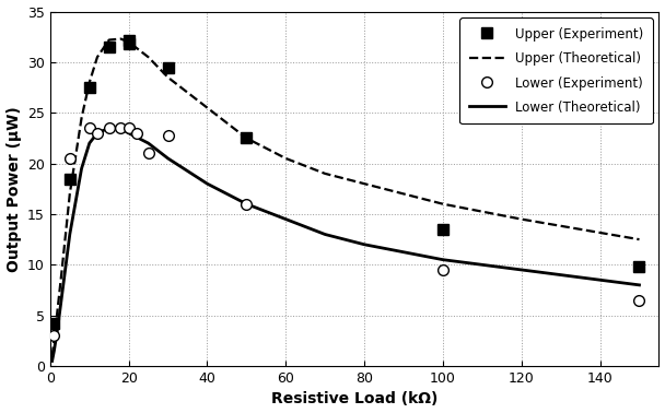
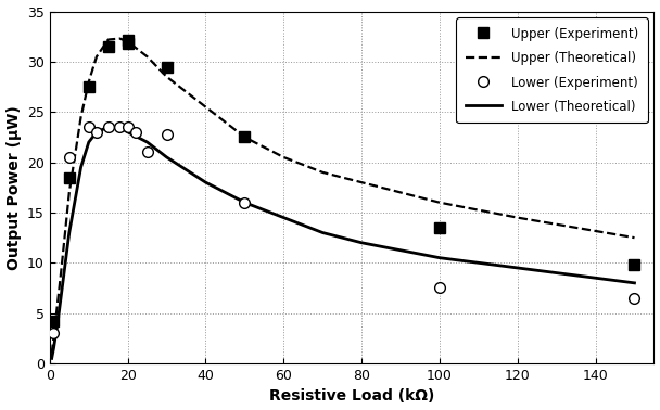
Lower (Experiment)/100: 9.5 -> 7.6
